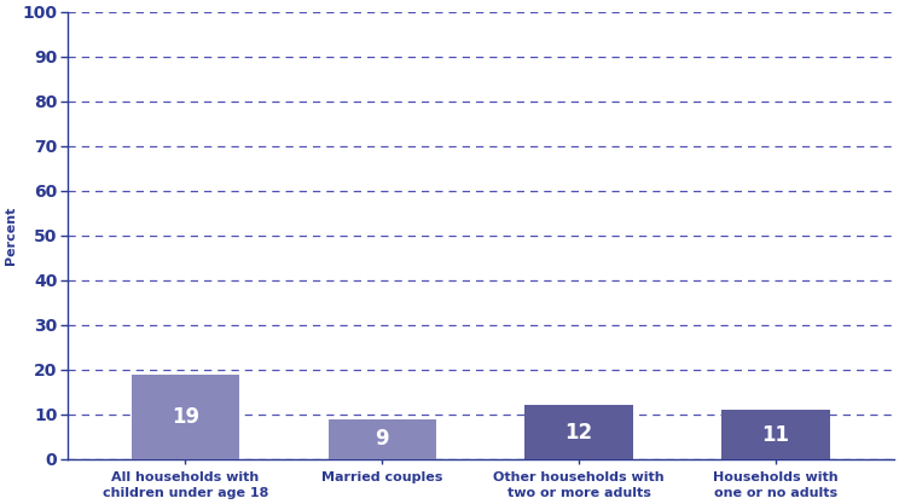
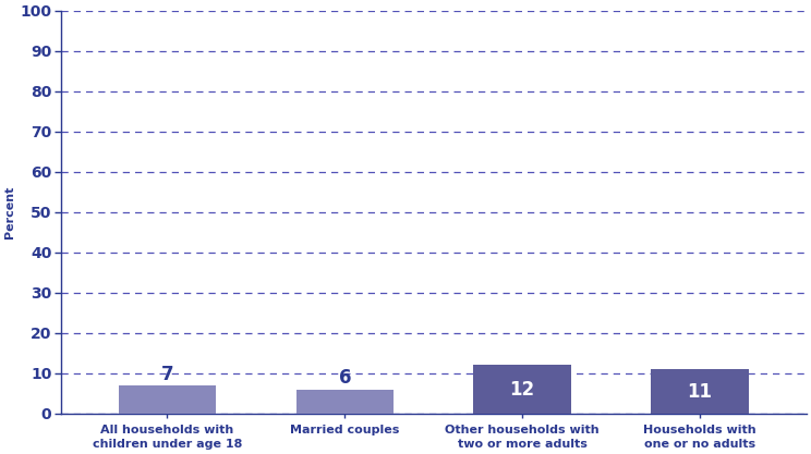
All households with children under age 18: 19 -> 7
Married couples: 9 -> 6
